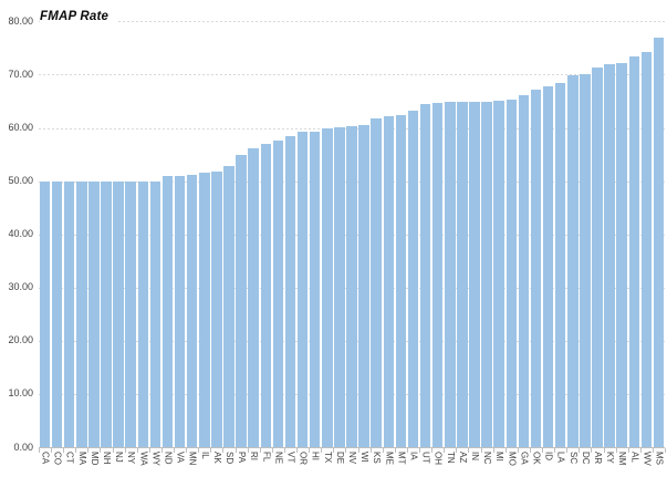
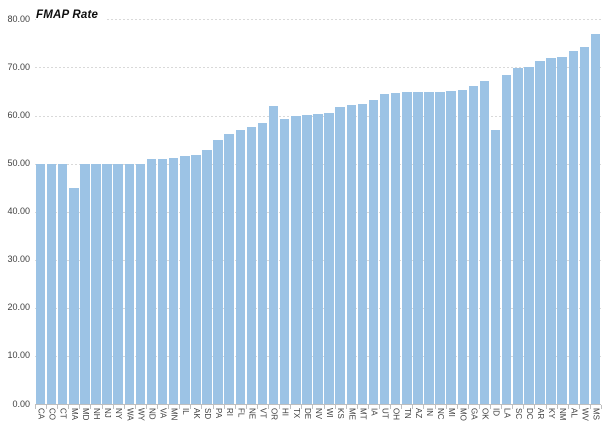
MA: 50 -> 45
OR: 59 -> 62
ID: 68 -> 57
